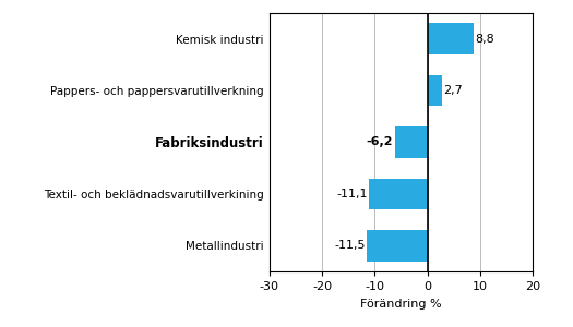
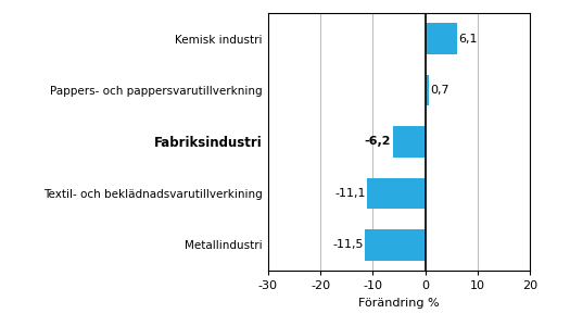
Kemisk industri: 8,8 -> 6,1
Pappers- och pappersvarutillverkning: 2,7 -> 0,7
